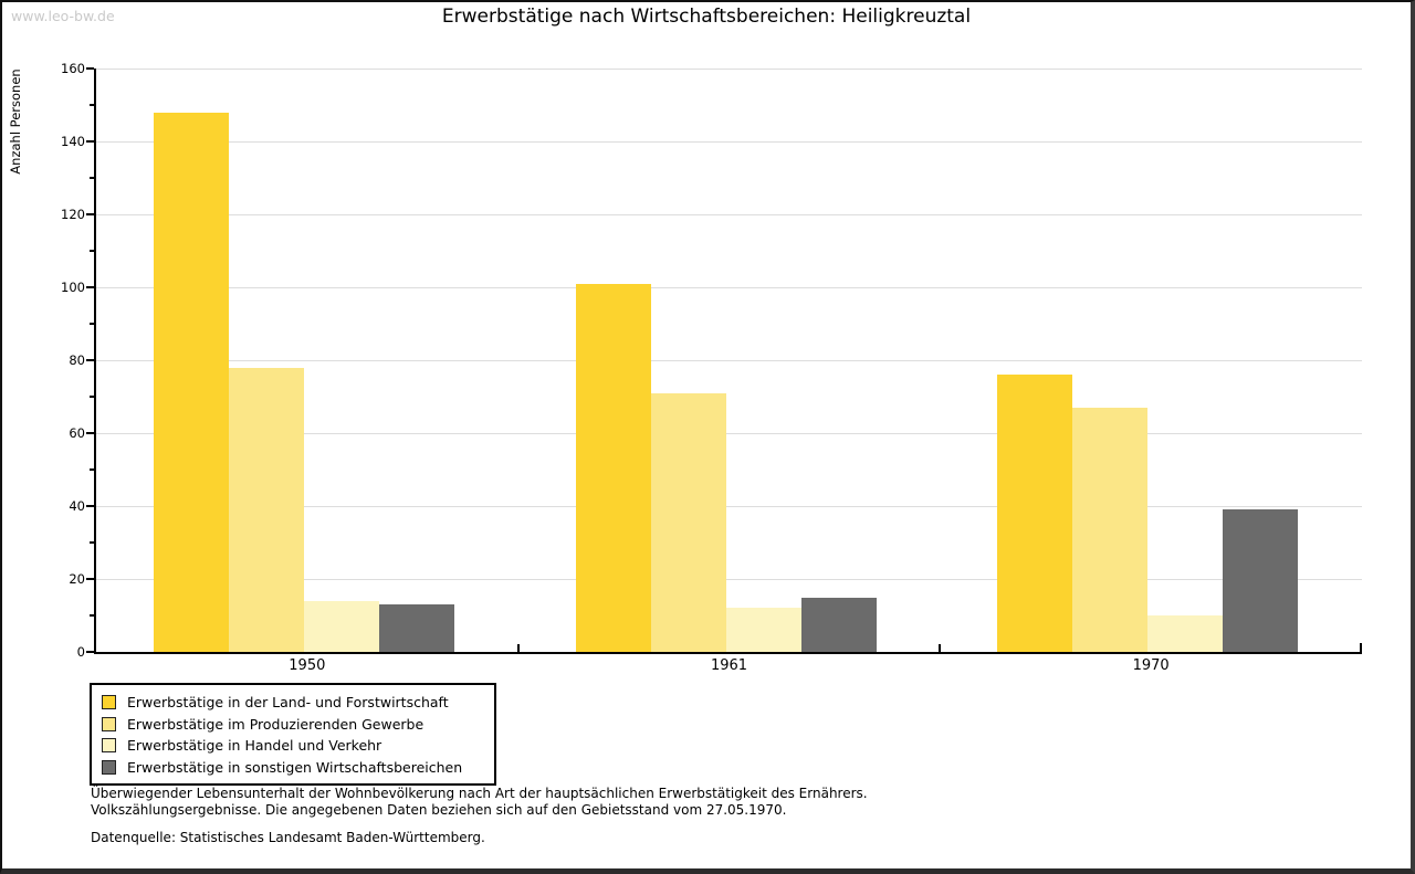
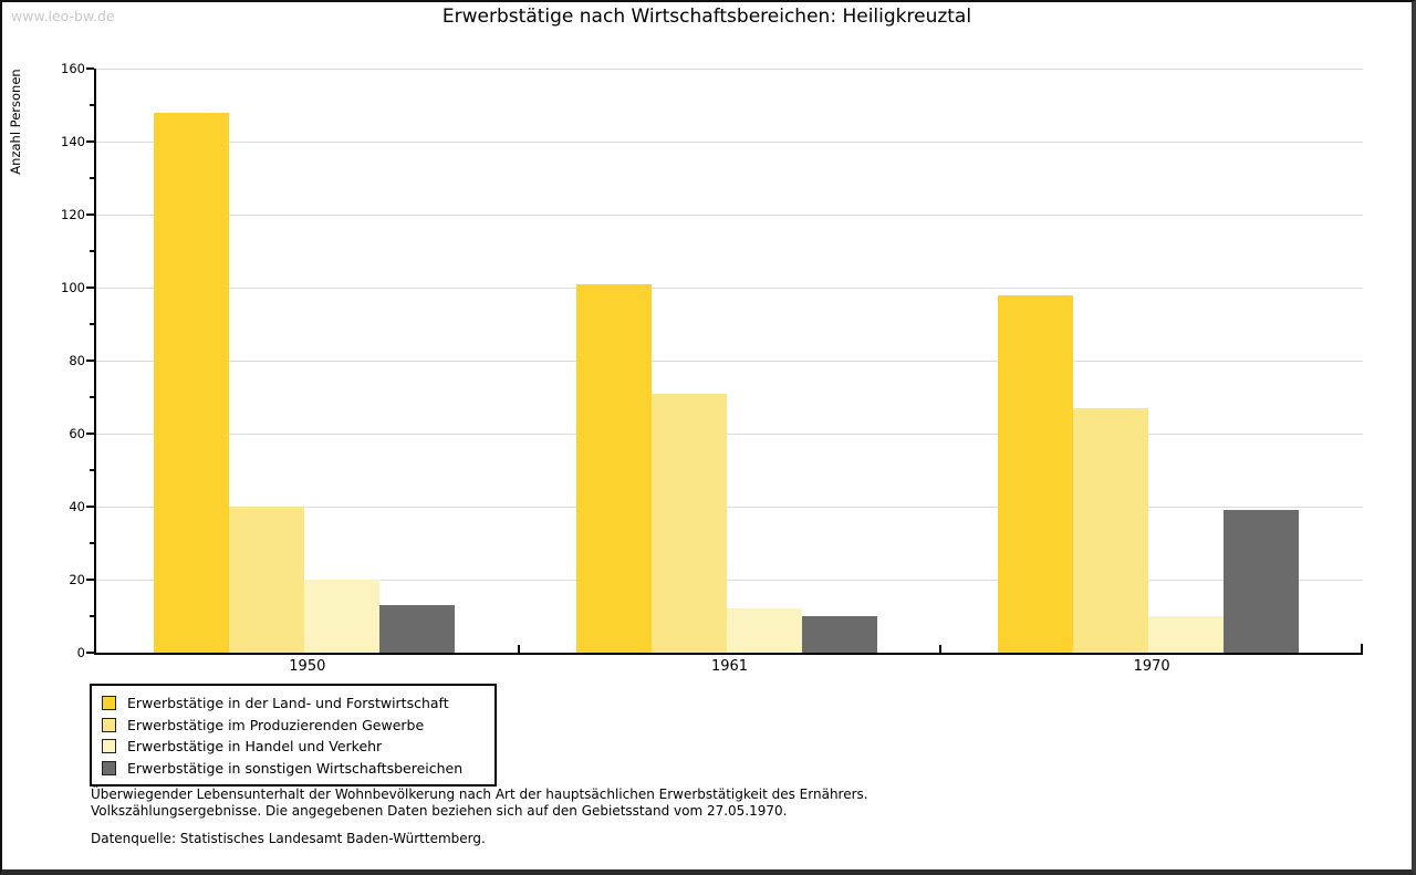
Erwerbstätige im Produzierenden Gewerbe/1950: 78 -> 40
Erwerbstätige in Handel und Verkehr/1950: 14 -> 20
Erwerbstätige in sonstigen Wirtschaftsbereichen/1961: 15 -> 10
Erwerbstätige in der Land- und Forstwirtschaft/1970: 76 -> 98
